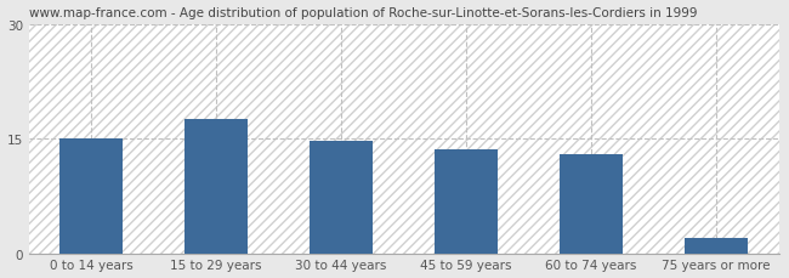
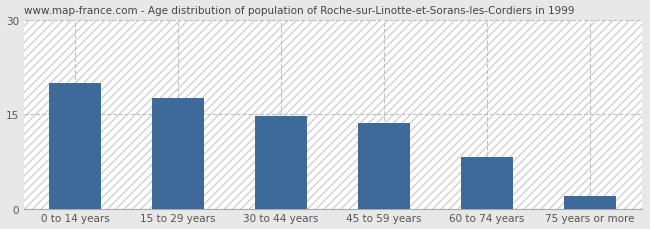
0 to 14 years: 15.0 -> 20.0
60 to 74 years: 13.0 -> 8.2
